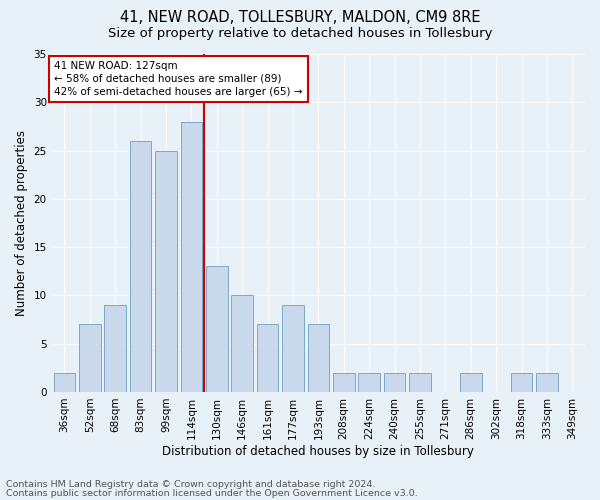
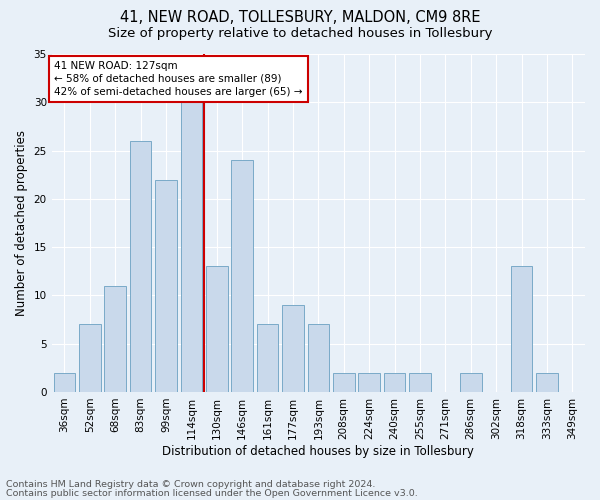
68sqm: 9 -> 11
99sqm: 25 -> 22
114sqm: 28 -> 30
146sqm: 10 -> 24
318sqm: 2 -> 13
